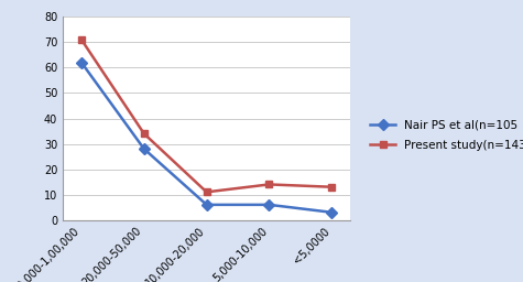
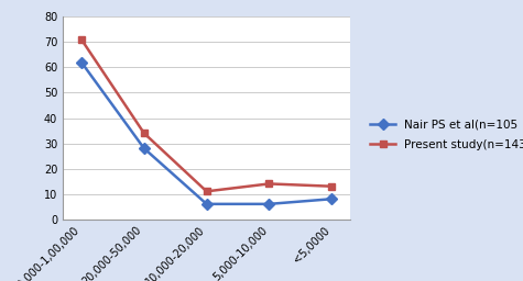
Nair PS et al(n=105/<5,0000: 3 -> 8
